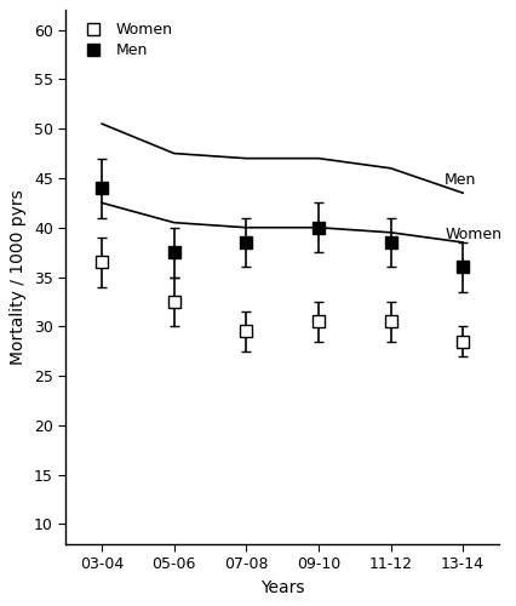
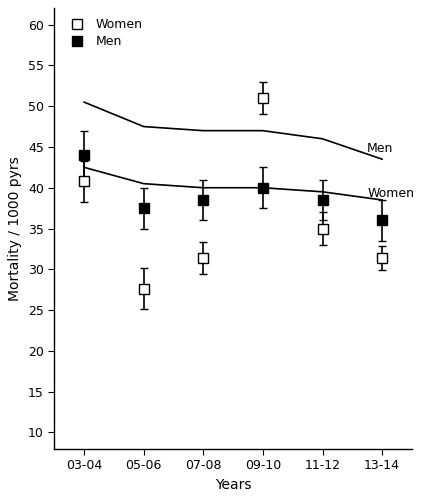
Women/03-04: 36.5 -> 40.8
Women/05-06: 32.5 -> 27.6
Women/07-08: 29.5 -> 31.4
Women/09-10: 30.5 -> 51.0
Women/11-12: 30.5 -> 35.0
Women/13-14: 28.5 -> 31.4
